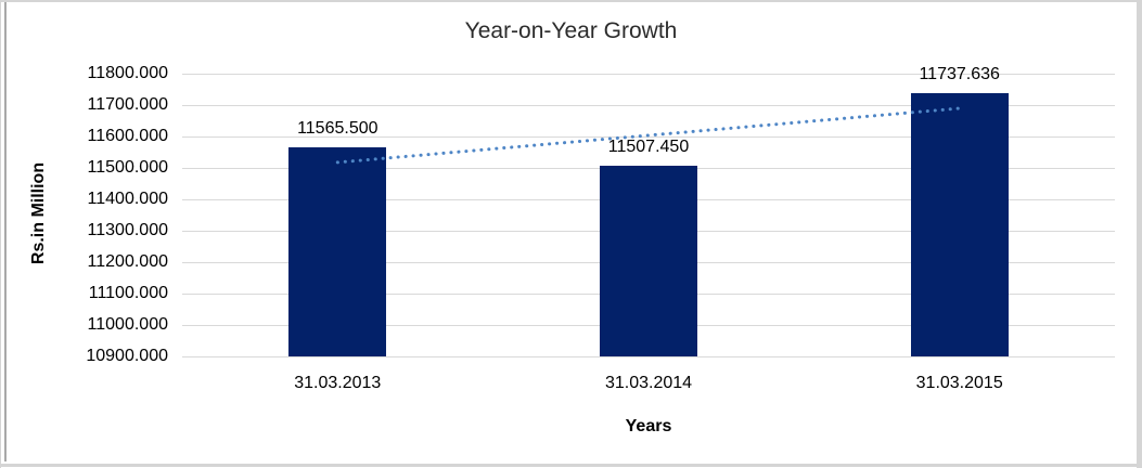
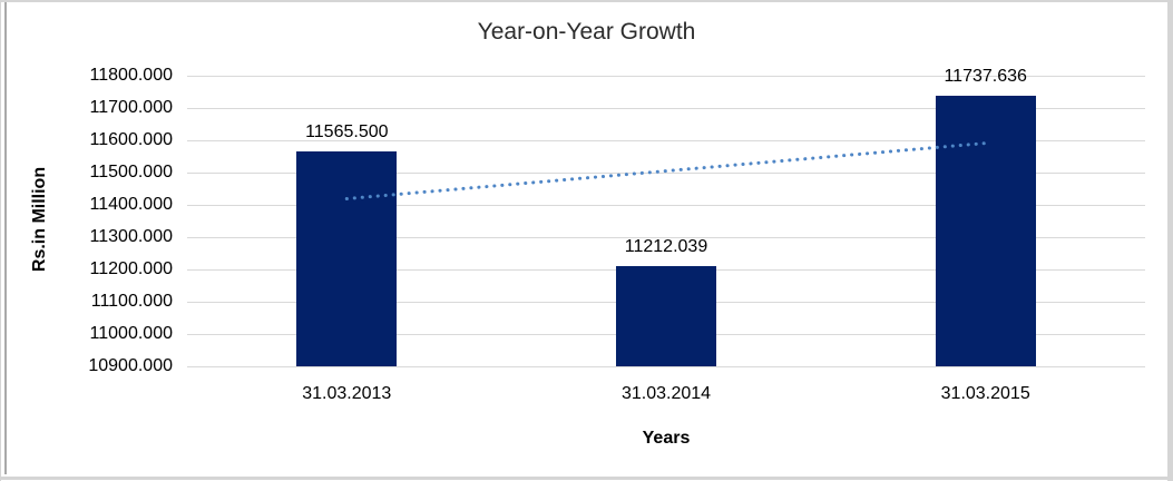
31.03.2014: 11507.450 -> 11212.039
